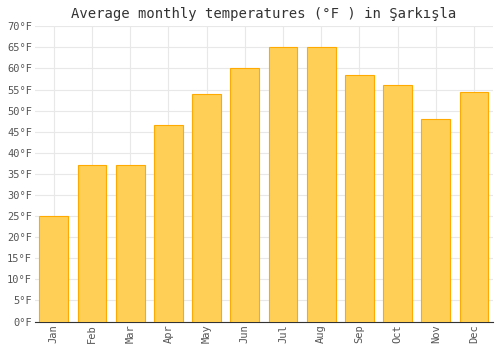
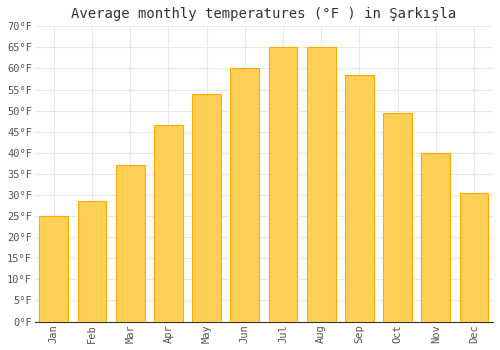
Feb: 37.0°F -> 28.5°F
Oct: 56.0°F -> 49.5°F
Nov: 48.0°F -> 40.0°F
Dec: 54.5°F -> 30.5°F
